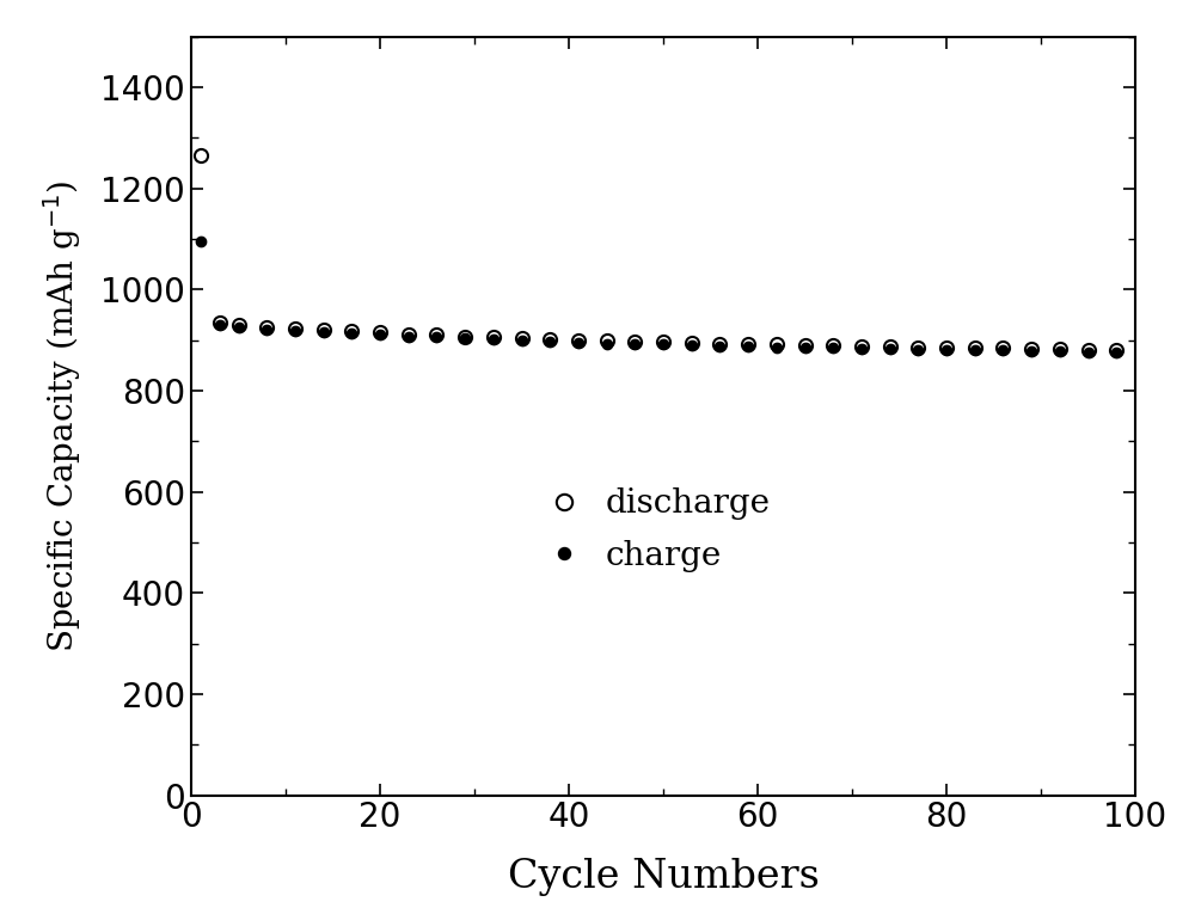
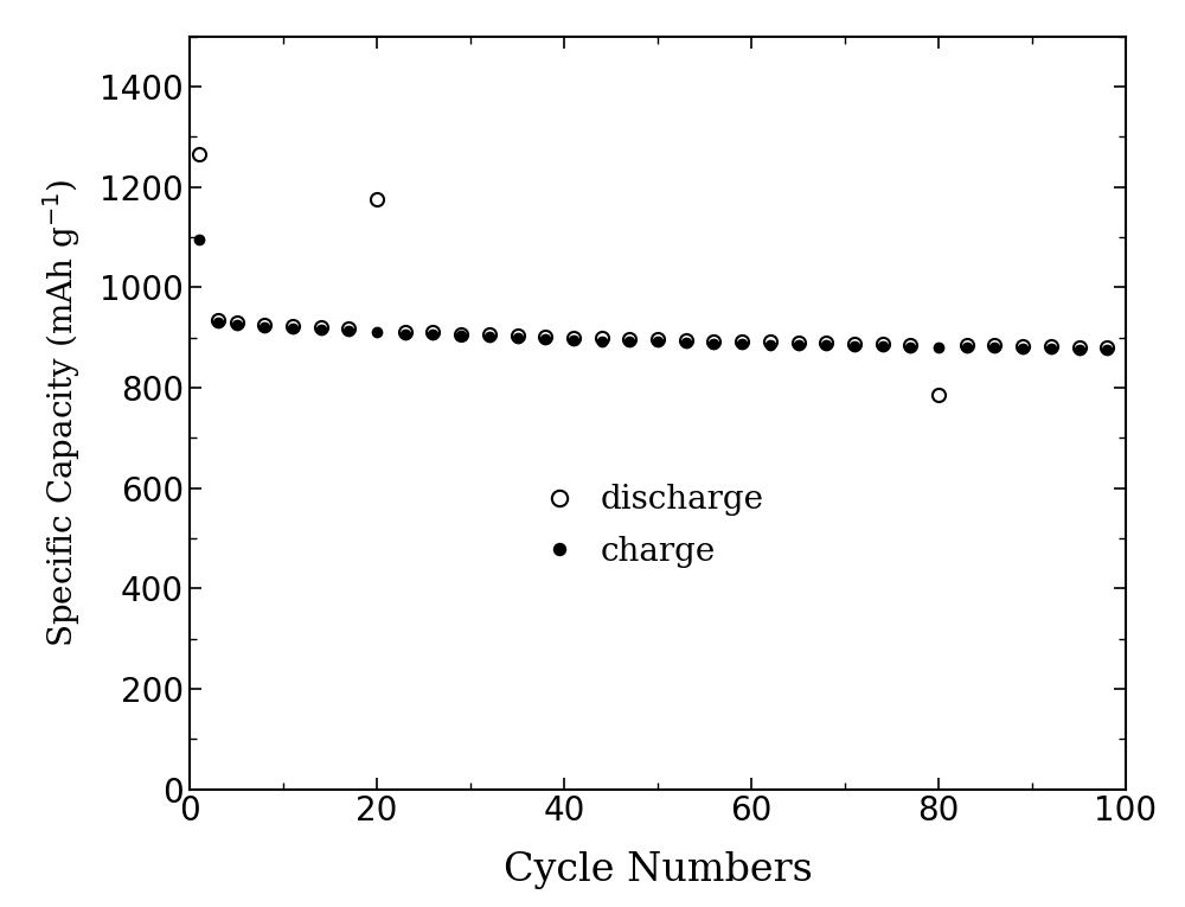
discharge/20: 916 -> 1175
discharge/80: 886 -> 785
